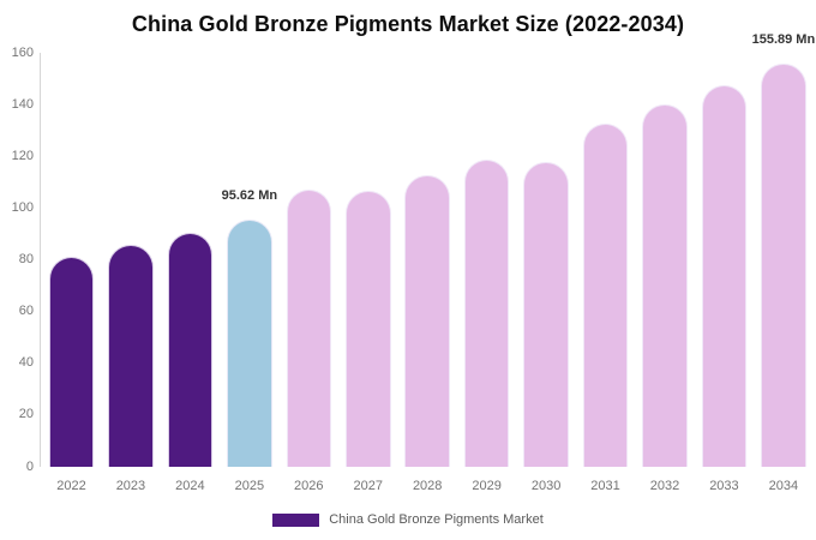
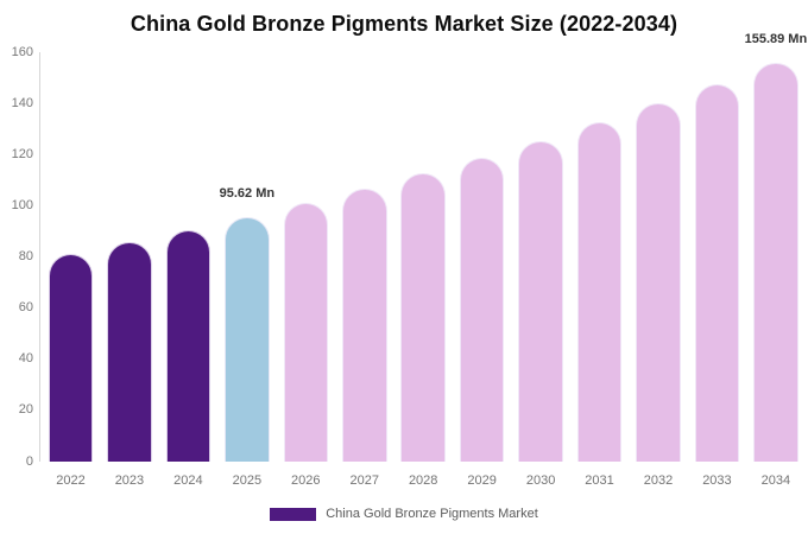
2026: 107 -> 101
2030: 118 -> 125
